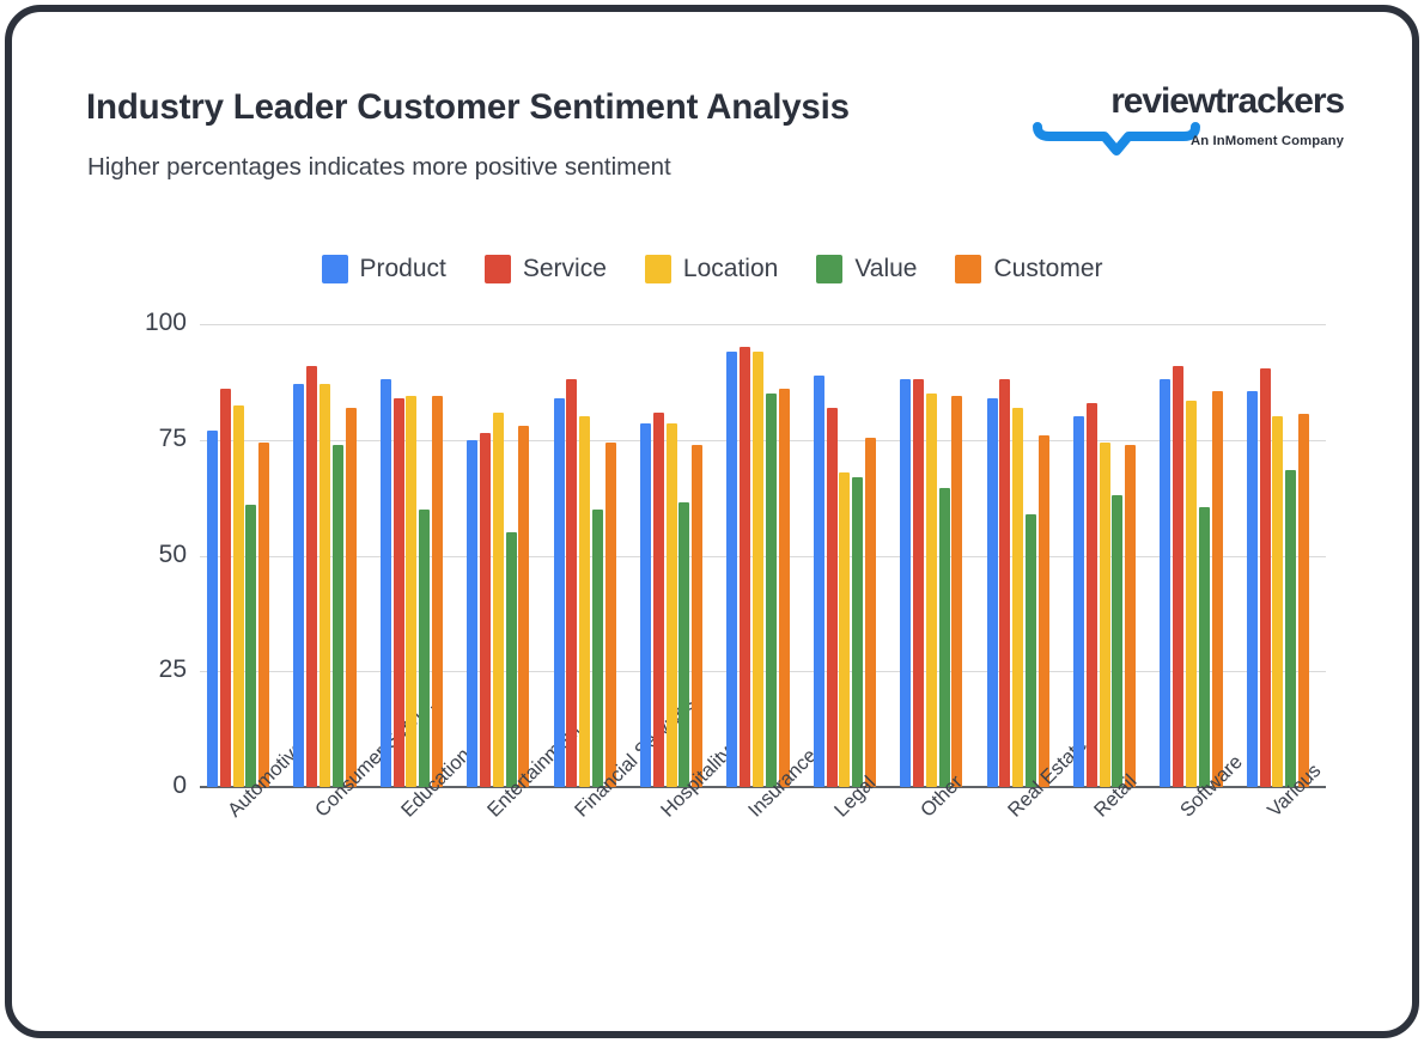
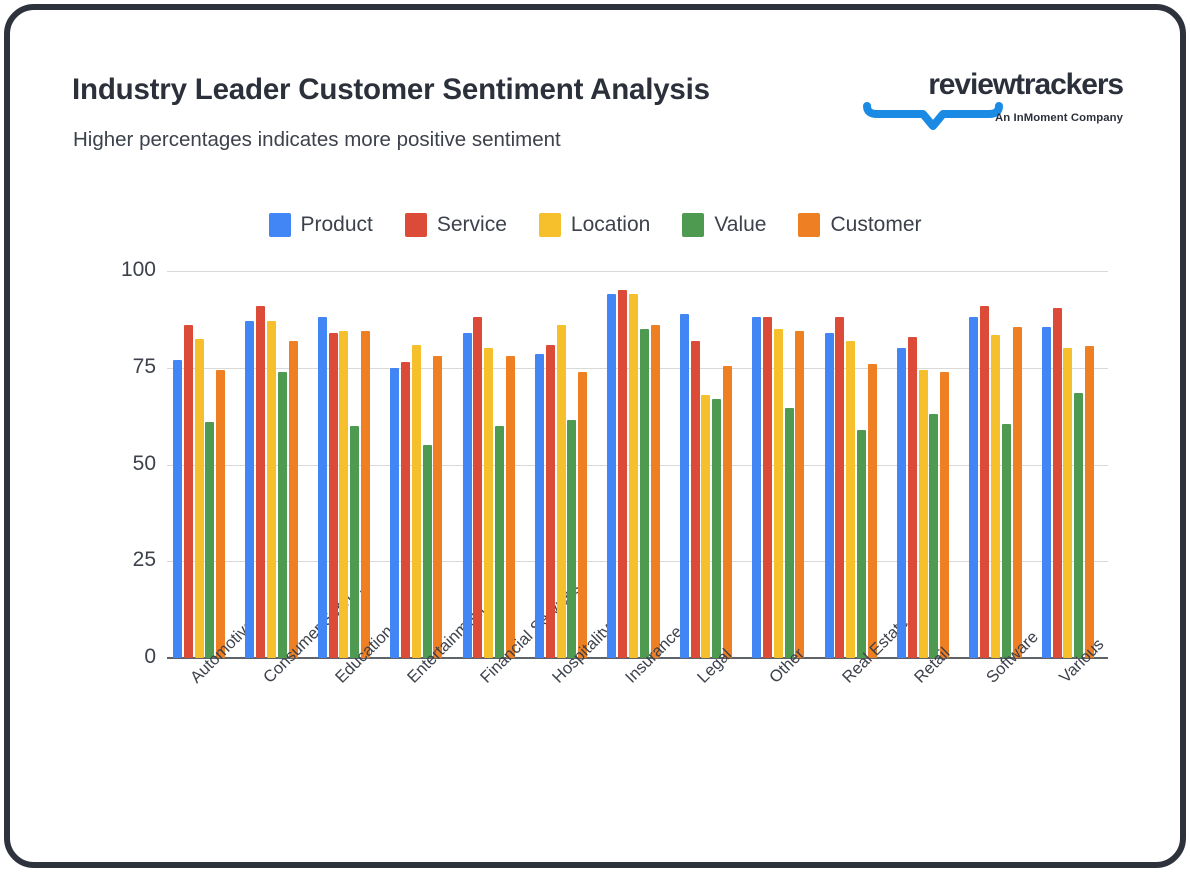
Customer/Financial Services: 74 -> 78
Location/Hospitality: 78 -> 86
